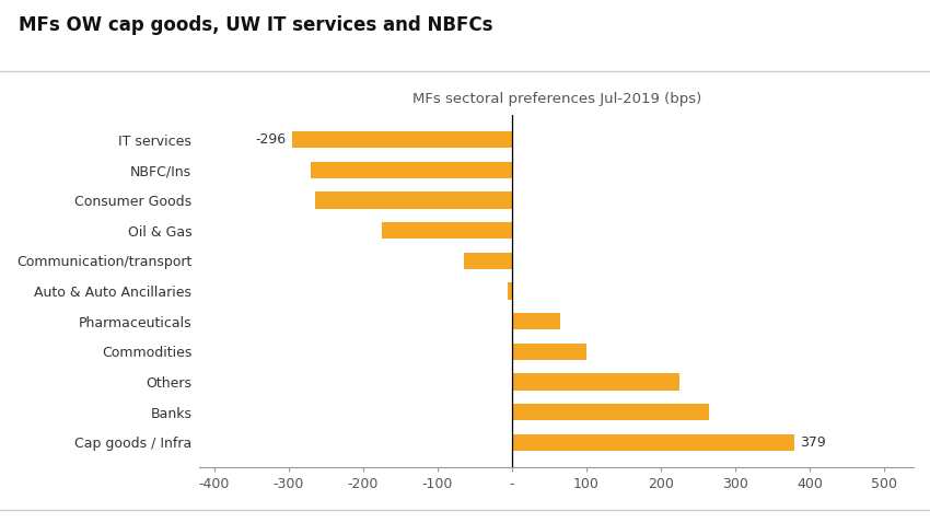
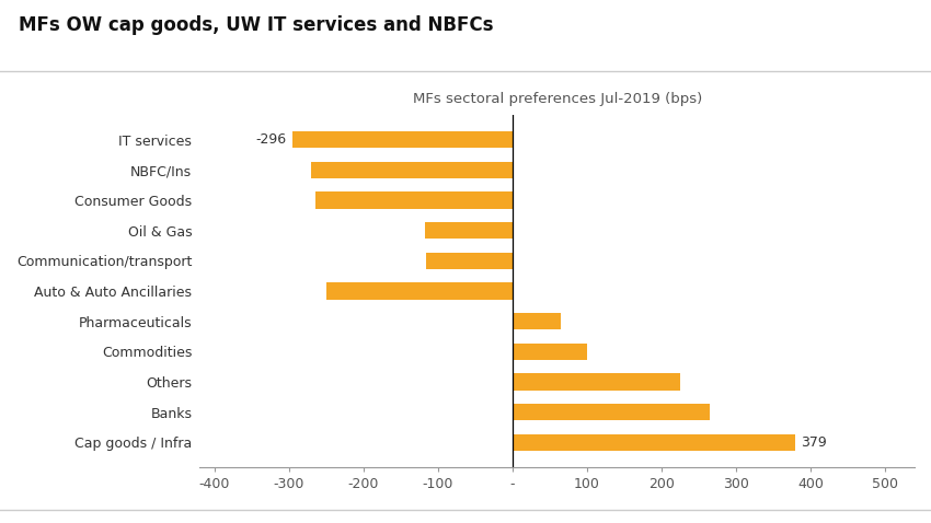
Oil & Gas: -175 -> -118
Communication/transport: -65 -> -116
Auto & Auto Ancillaries: -5 -> -250
